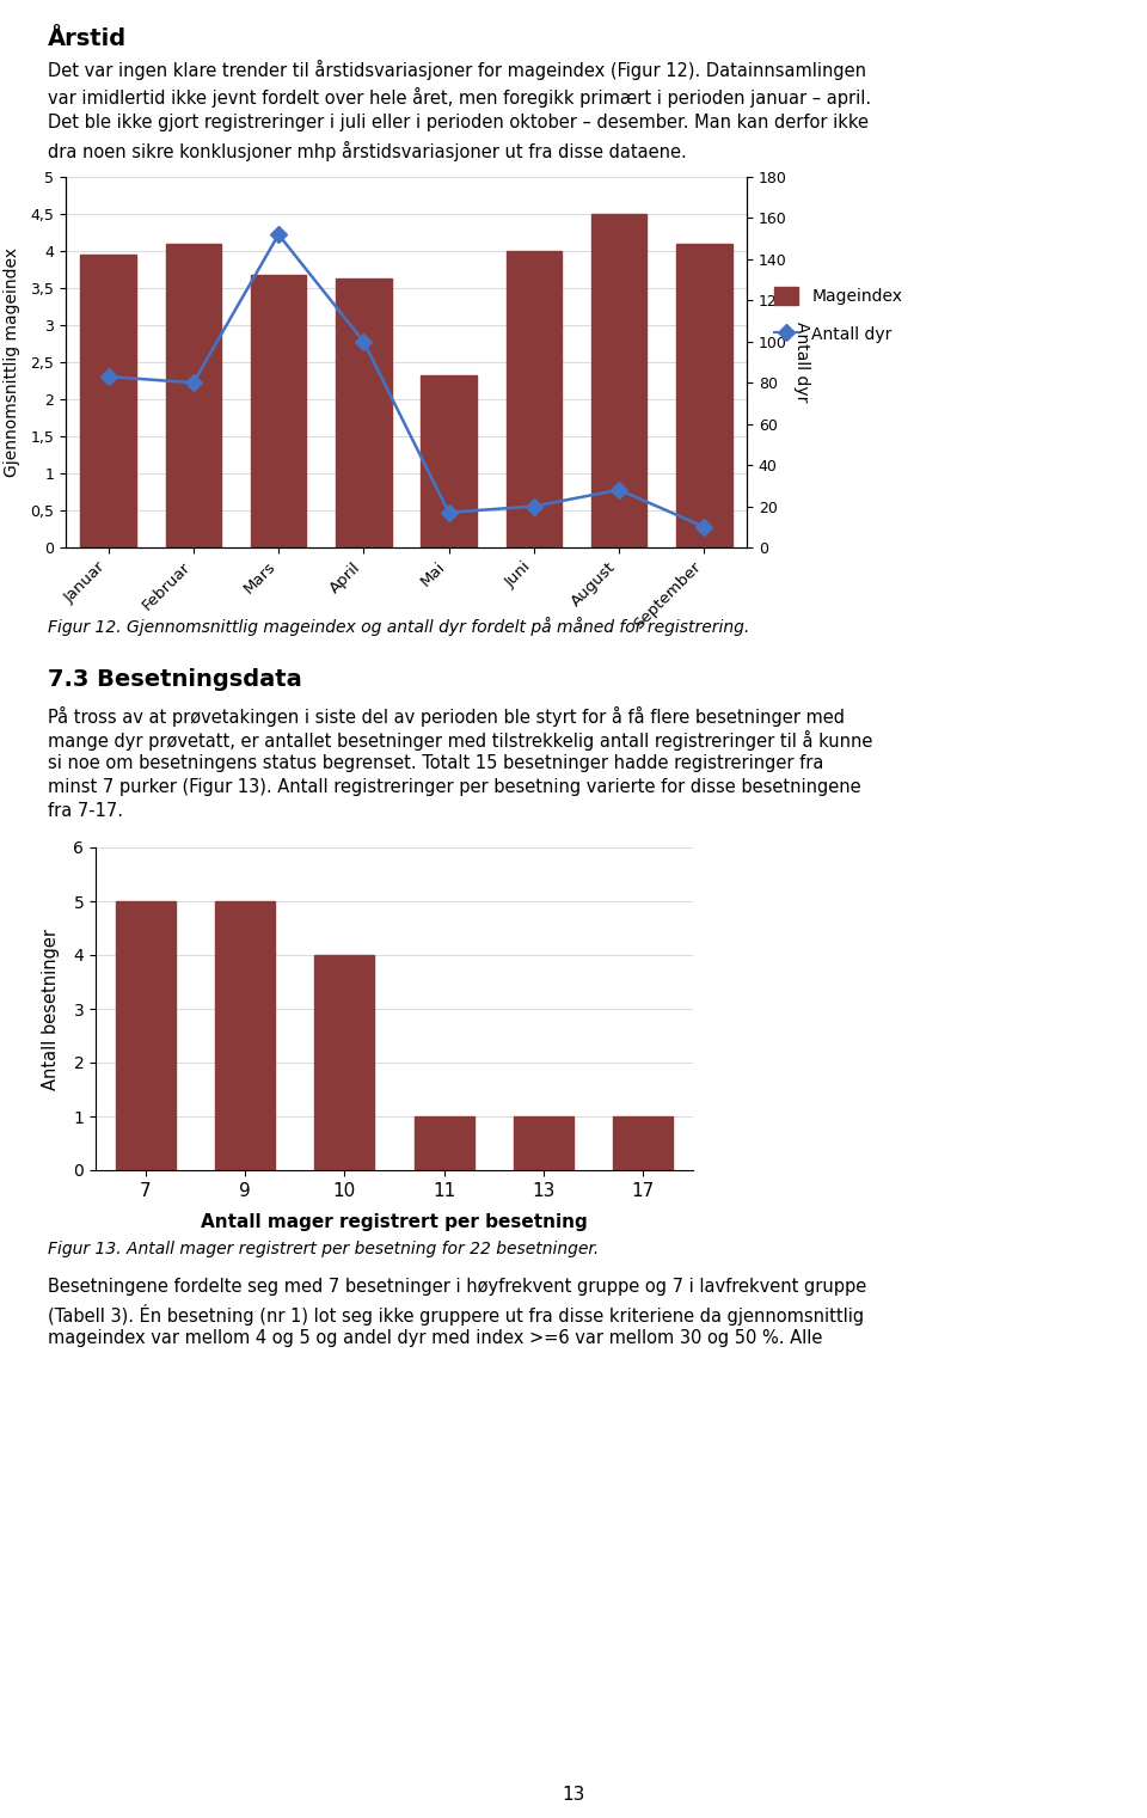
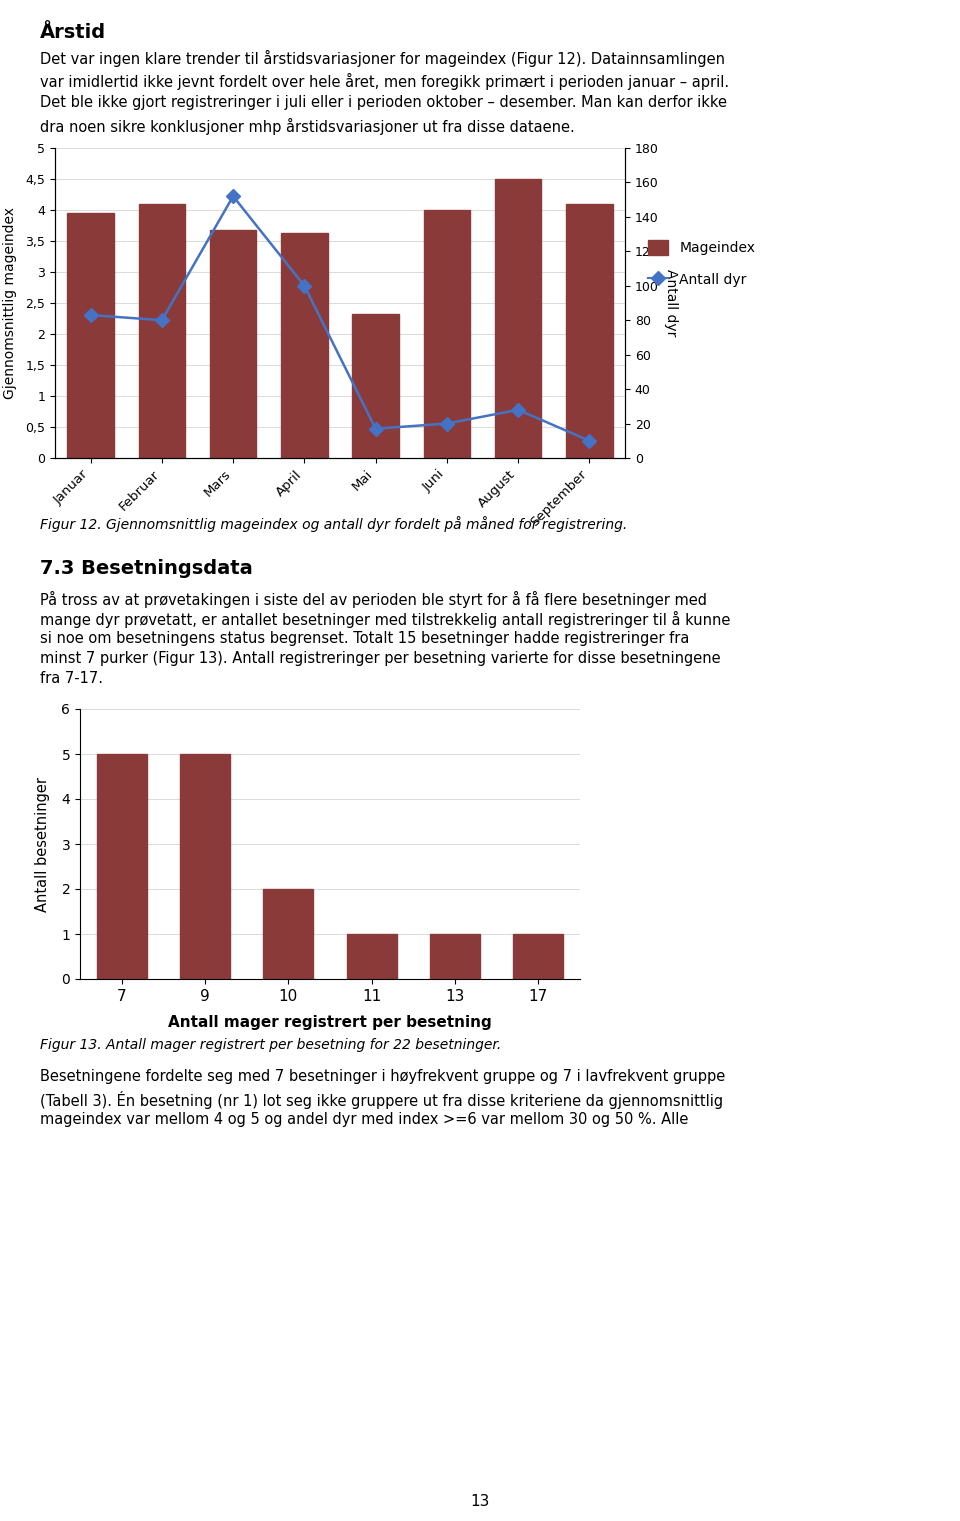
10: 4 -> 2
